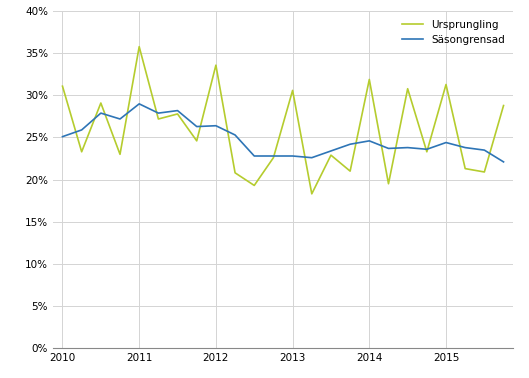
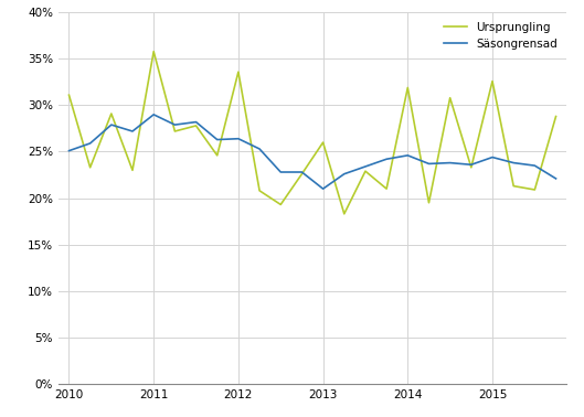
Ursprungling/2013: 30.6% -> 26.0%
Säsongrensad/2013: 22.8% -> 21.0%
Ursprungling/2015: 31.3% -> 32.6%
